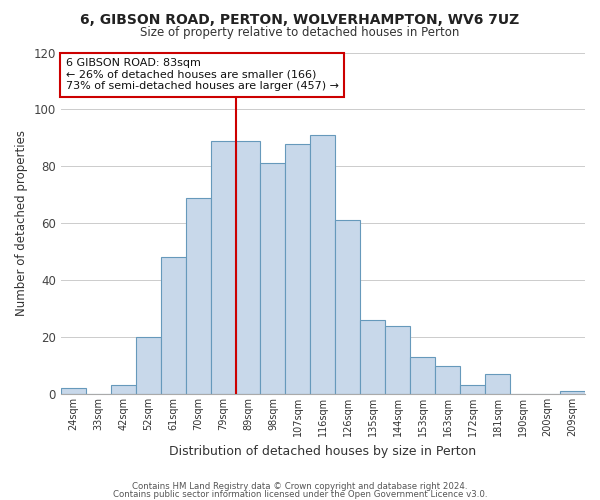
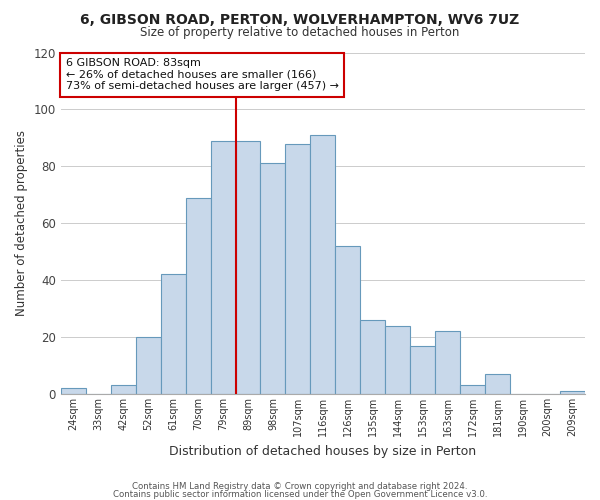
61sqm: 48 -> 42
126sqm: 61 -> 52
153sqm: 13 -> 17
163sqm: 10 -> 22
